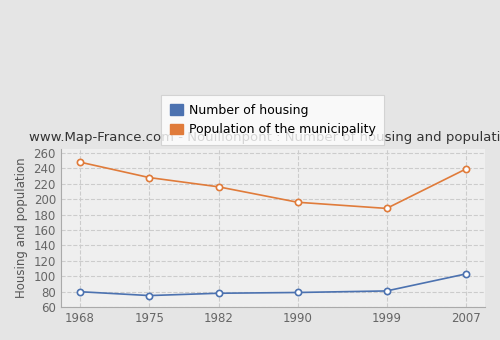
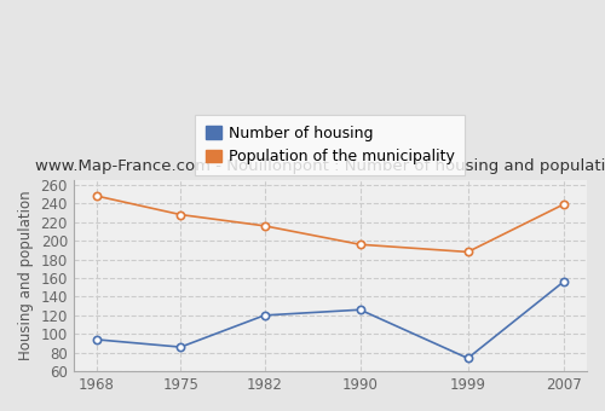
Number of housing/1968: 80 -> 94
Number of housing/1975: 75 -> 86
Number of housing/1982: 78 -> 120
Number of housing/1990: 79 -> 126
Number of housing/1999: 81 -> 74
Number of housing/2007: 103 -> 156
